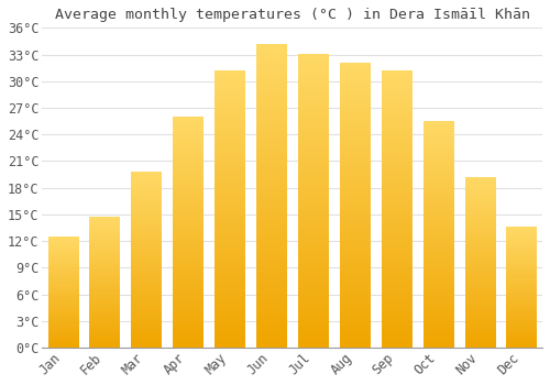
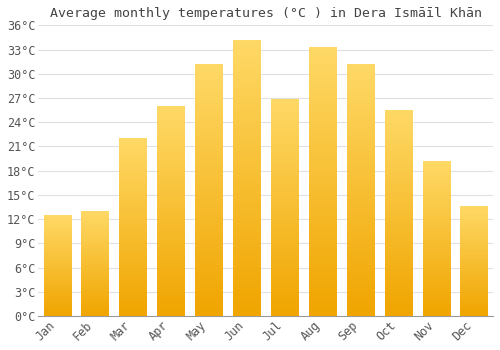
Feb: 14.7°C -> 13.0°C
Mar: 19.7°C -> 22.0°C
Jul: 33.0°C -> 26.8°C
Aug: 32.0°C -> 33.2°C
